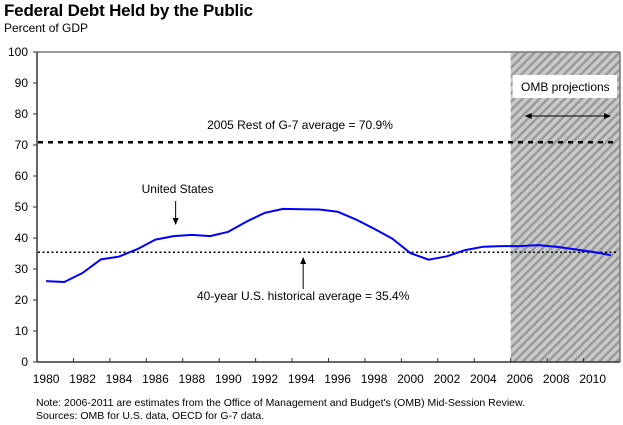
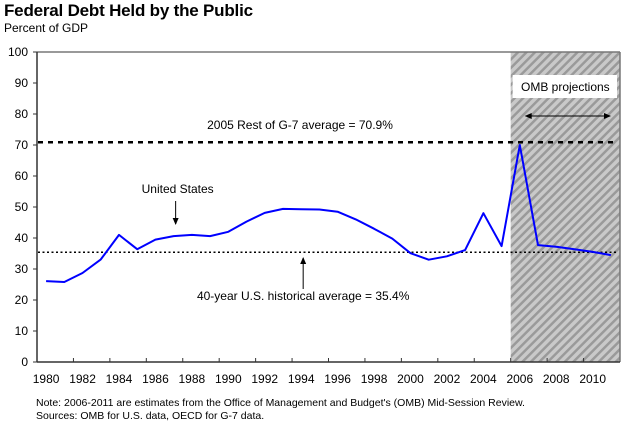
1984: 34 -> 41
2004: 37 -> 48
2006: 37 -> 70
